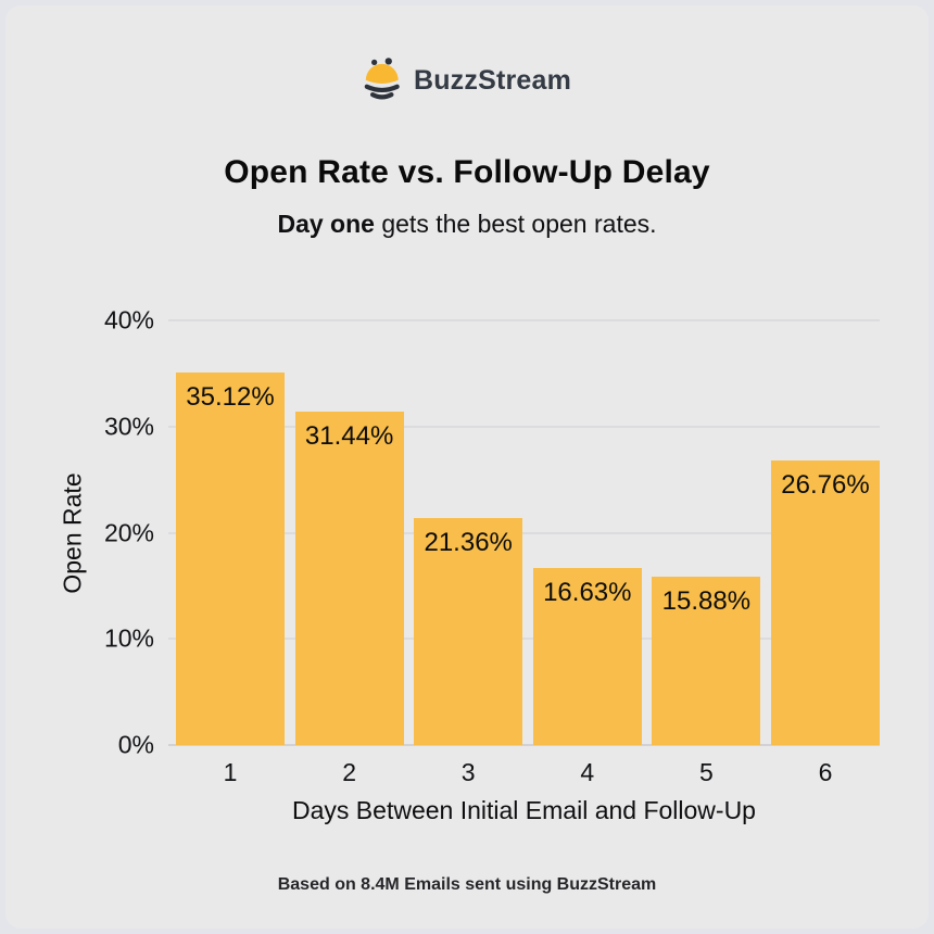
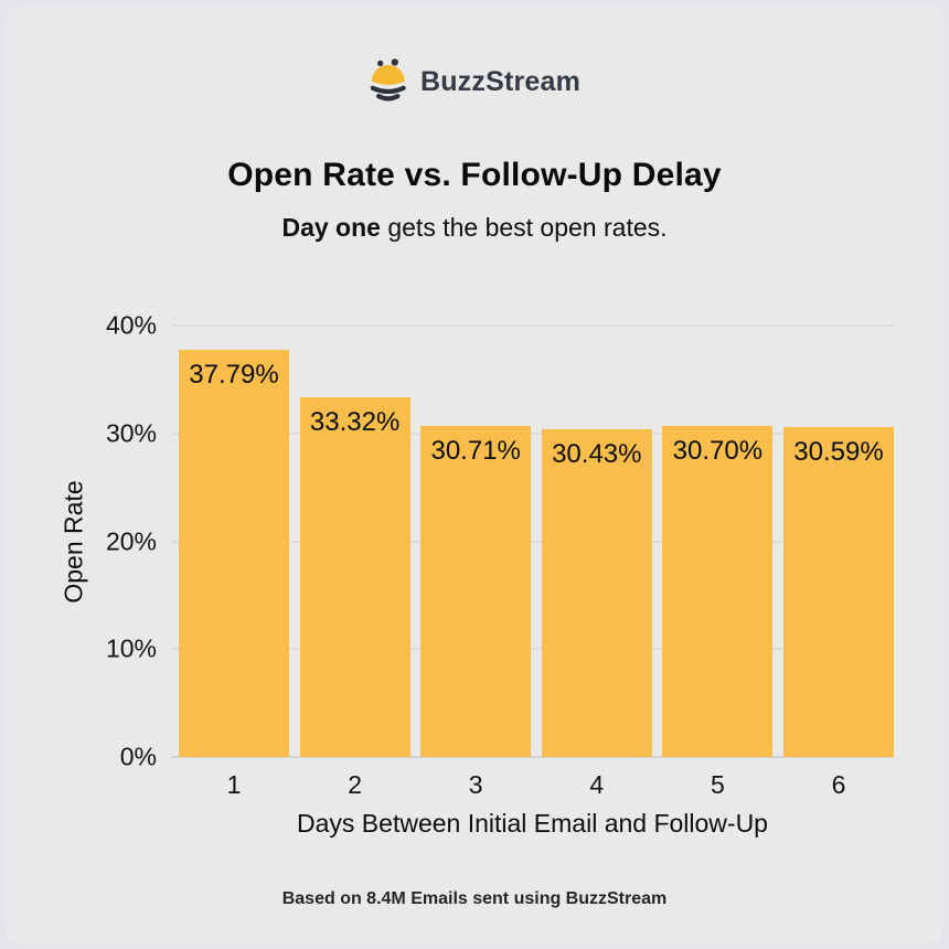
1: 35.12% -> 37.79%
2: 31.44% -> 33.32%
3: 21.36% -> 30.71%
4: 16.63% -> 30.43%
5: 15.88% -> 30.70%
6: 26.76% -> 30.59%
